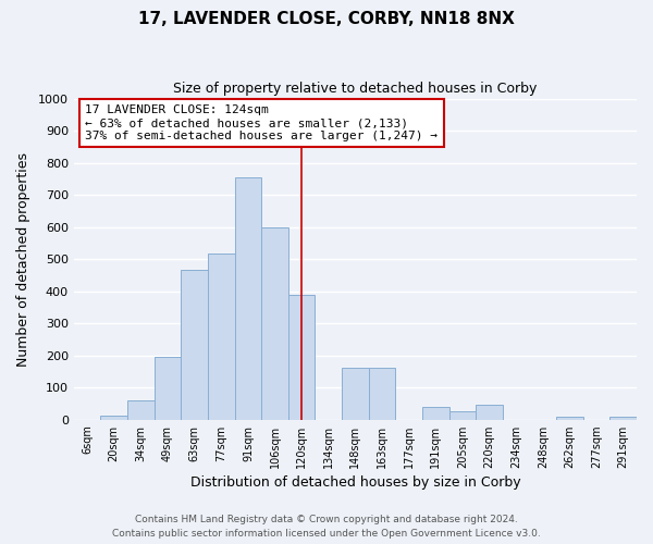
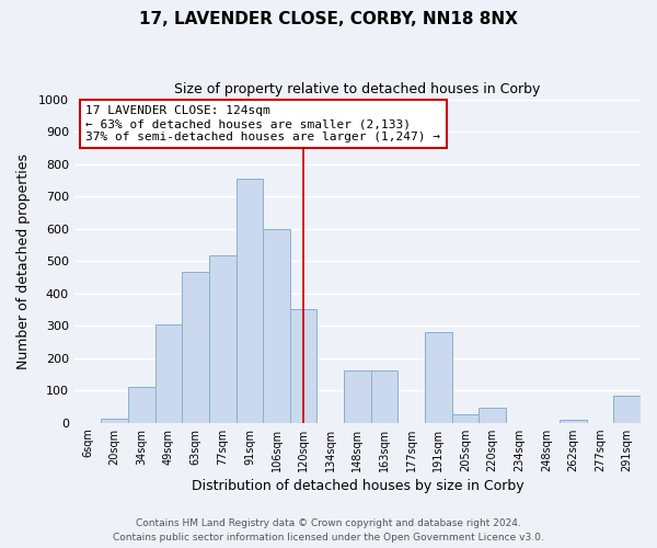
34sqm: 60 -> 110
49sqm: 195 -> 305
120sqm: 390 -> 350
191sqm: 40 -> 280
291sqm: 10 -> 85
